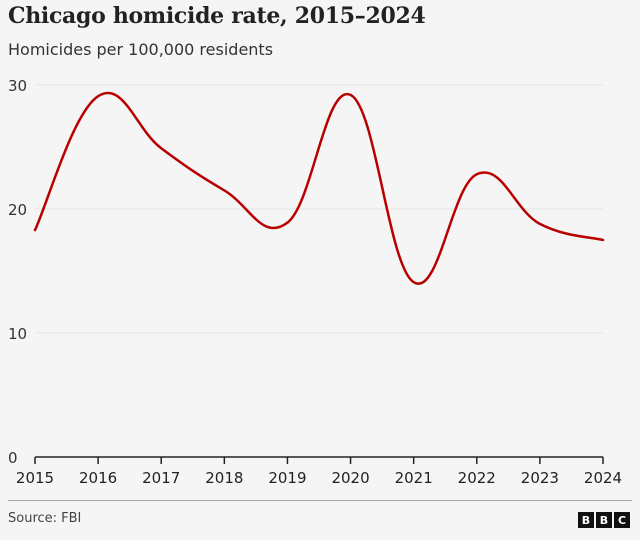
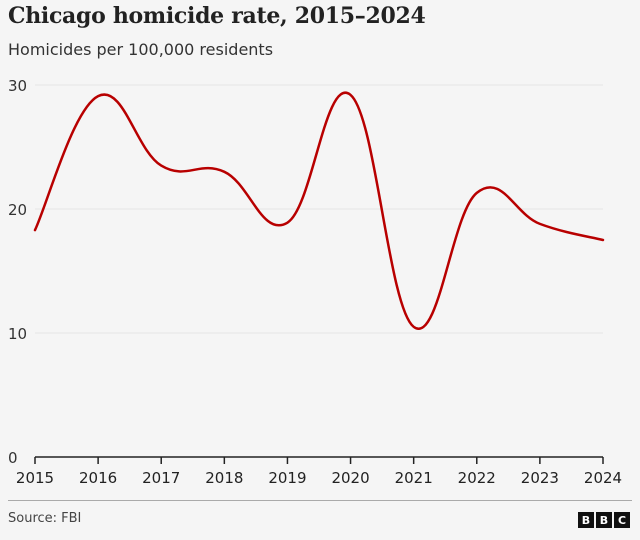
2017: 24.9 -> 23.5
2018: 21.5 -> 23.0
2021: 14.1 -> 10.5
2022: 22.8 -> 21.3
